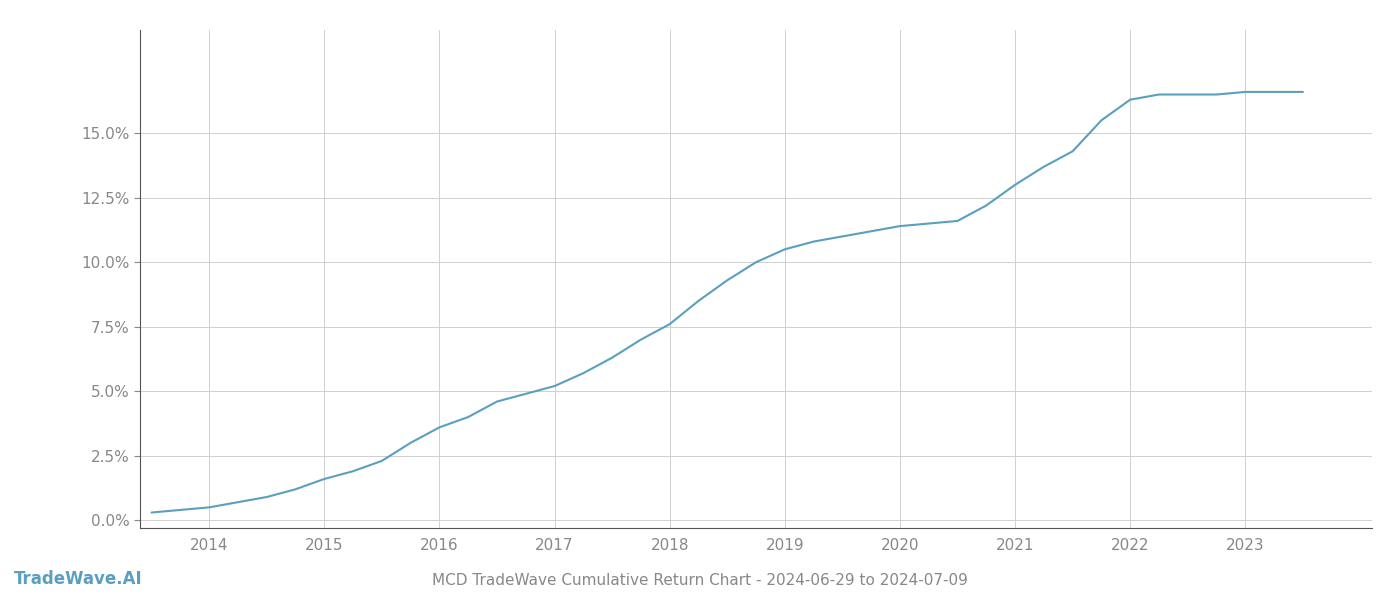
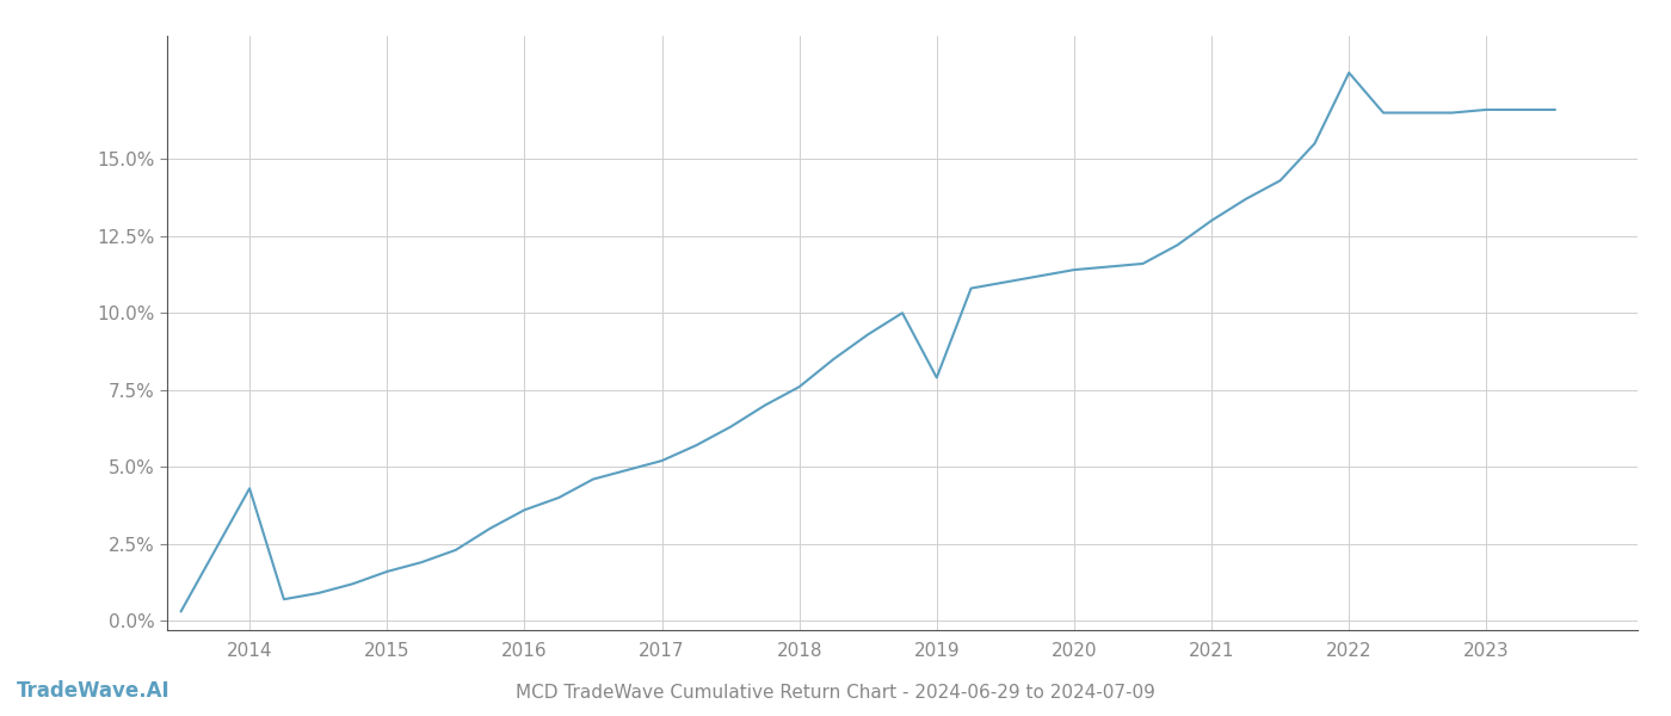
2014: 0.5% -> 4.3%
2019: 10.5% -> 7.9%
2022: 16.3% -> 17.8%
